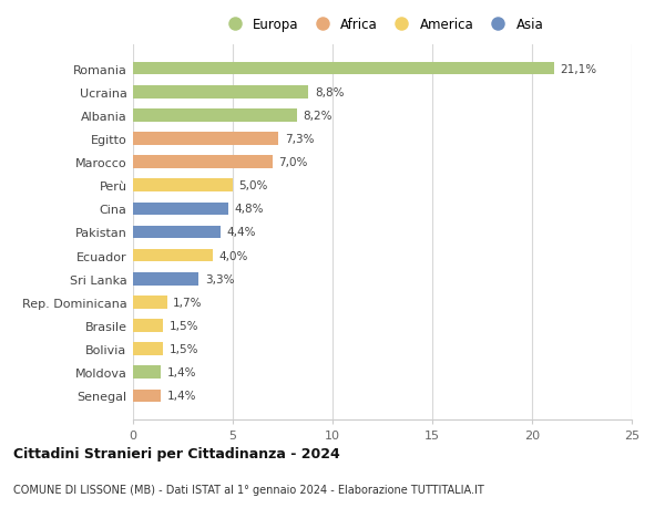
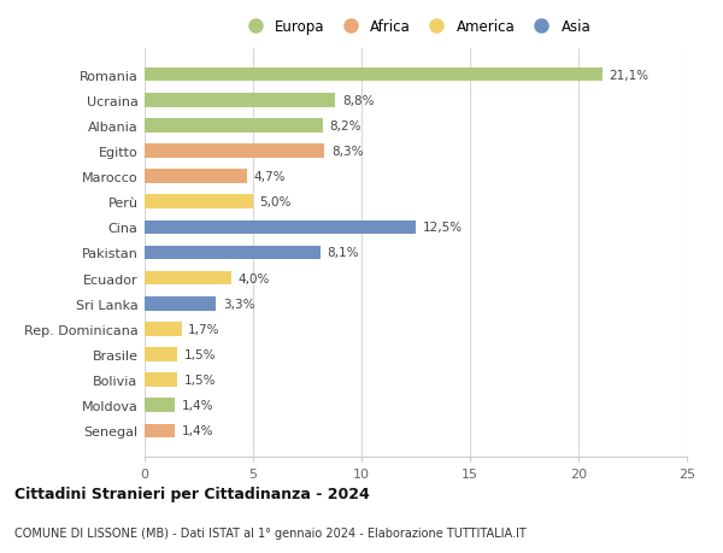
Egitto: 7,3% -> 8,3%
Marocco: 7,0% -> 4,7%
Cina: 4,8% -> 12,5%
Pakistan: 4,4% -> 8,1%
